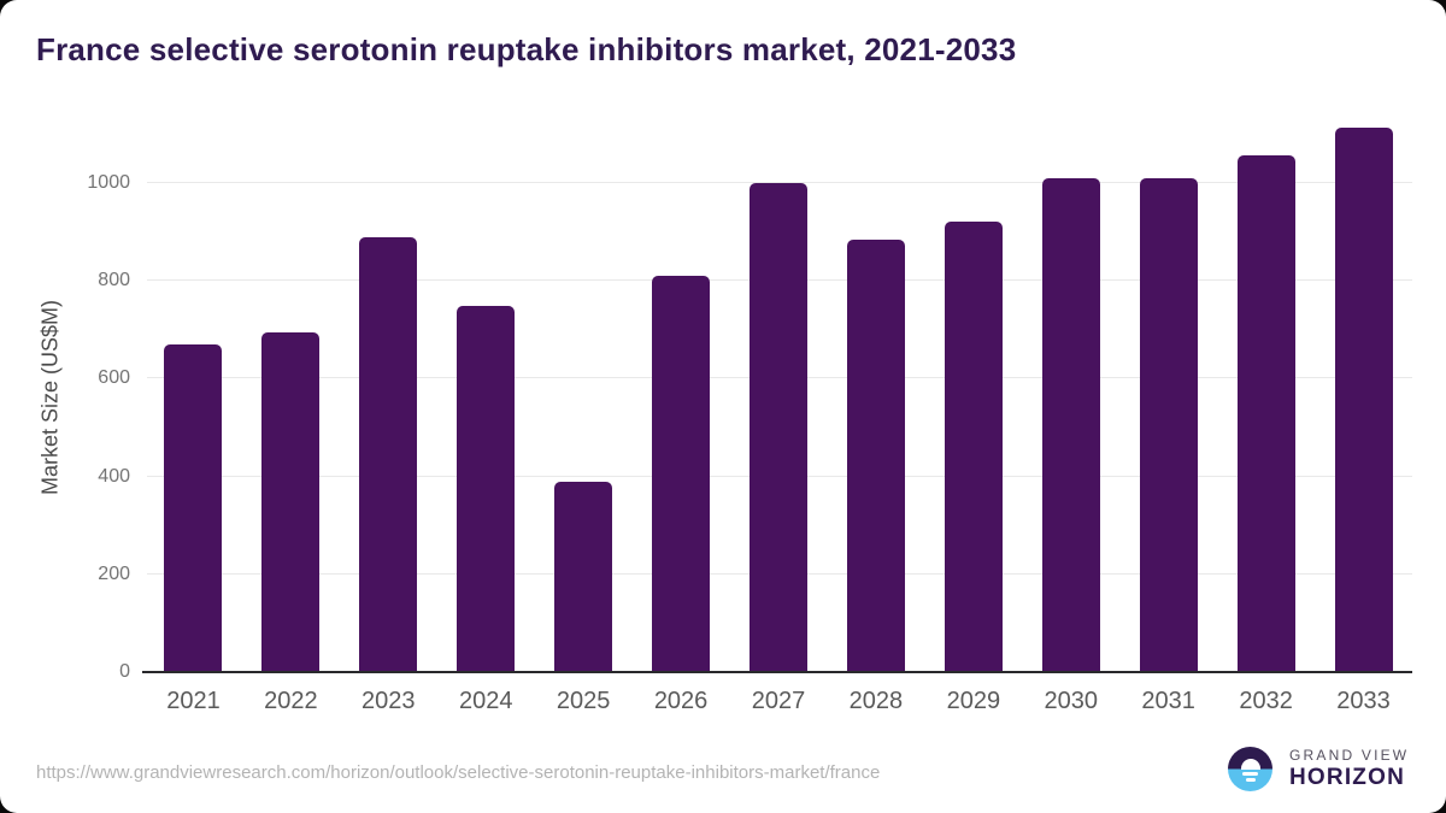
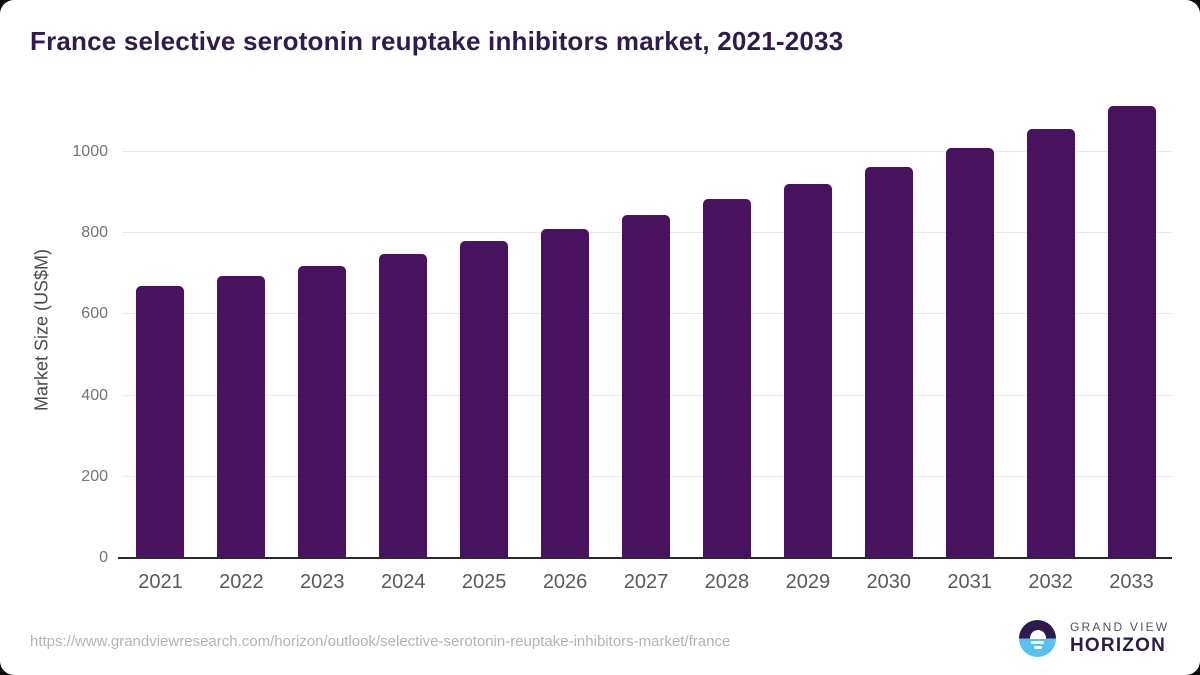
2023: 890 -> 720
2025: 390 -> 780
2027: 1000 -> 840
2030: 1010 -> 960
